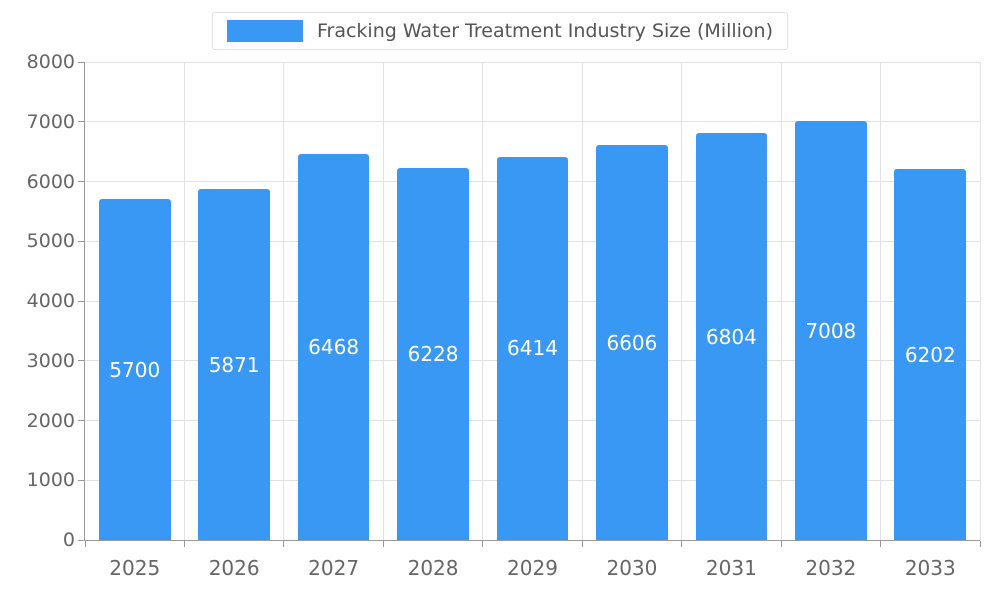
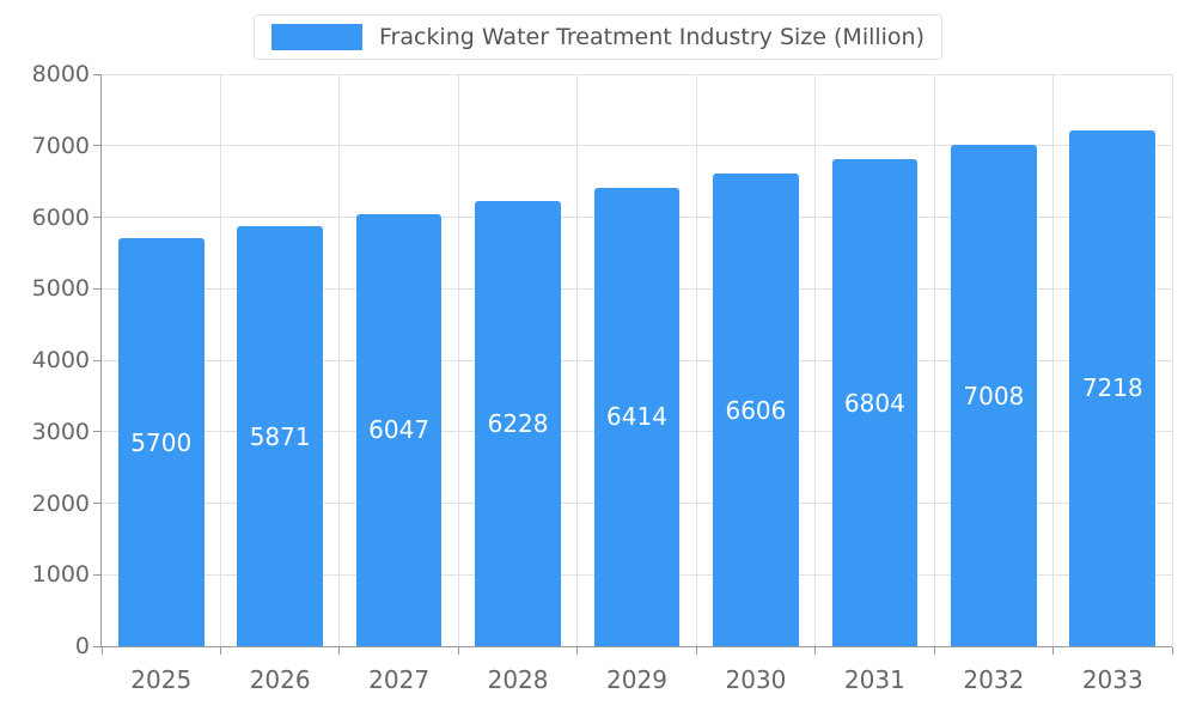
2027: 6468 -> 6047
2033: 6202 -> 7218
